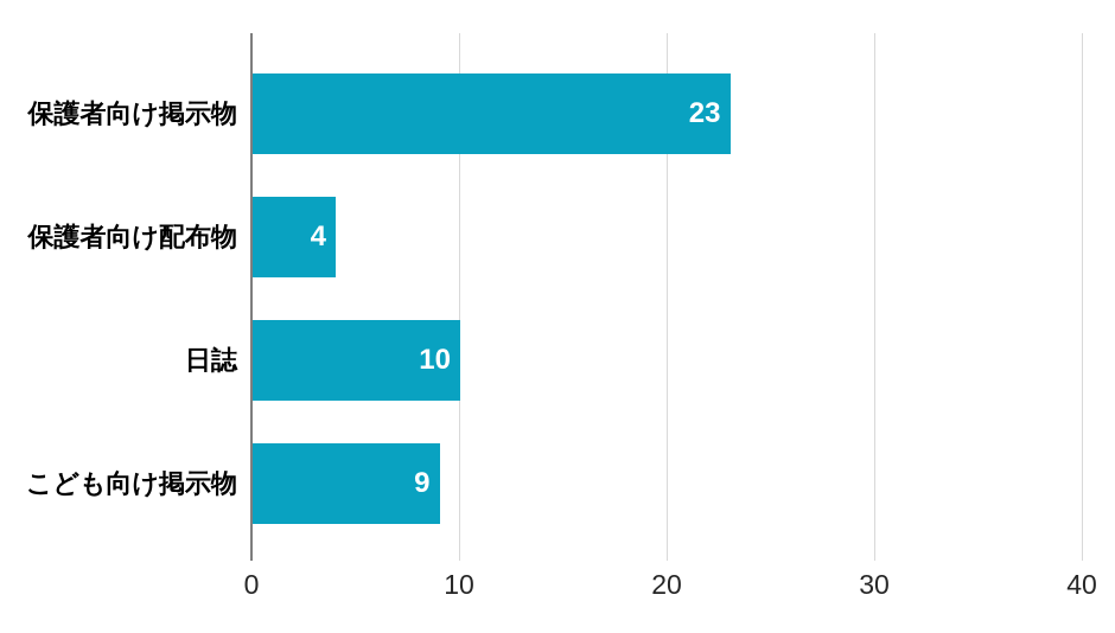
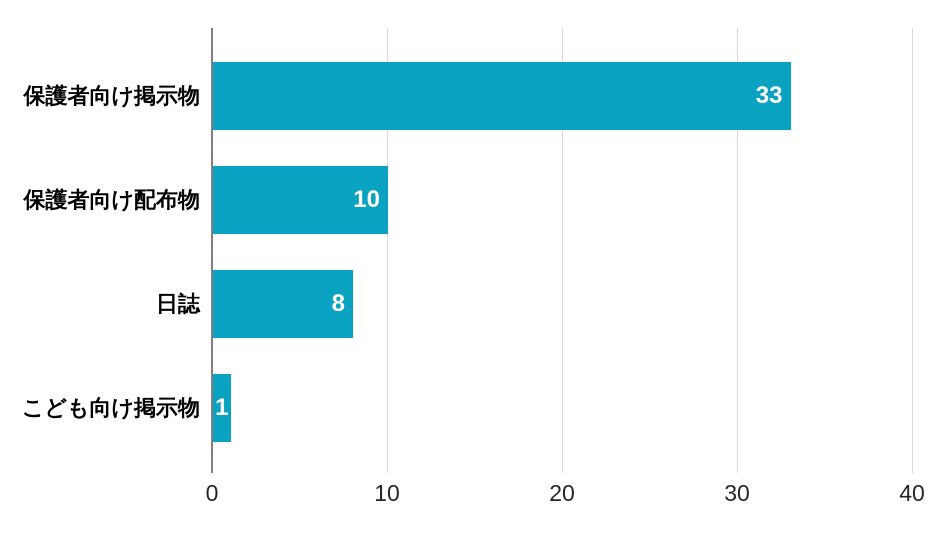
保護者向け掲示物: 23 -> 33
保護者向け配布物: 4 -> 10
日誌: 10 -> 8
こども向け掲示物: 9 -> 1
